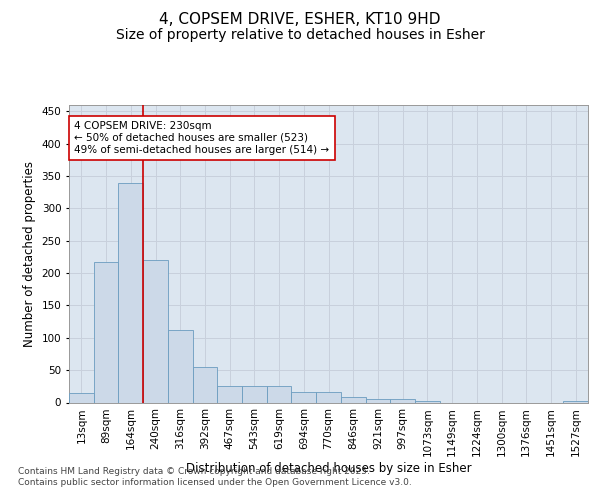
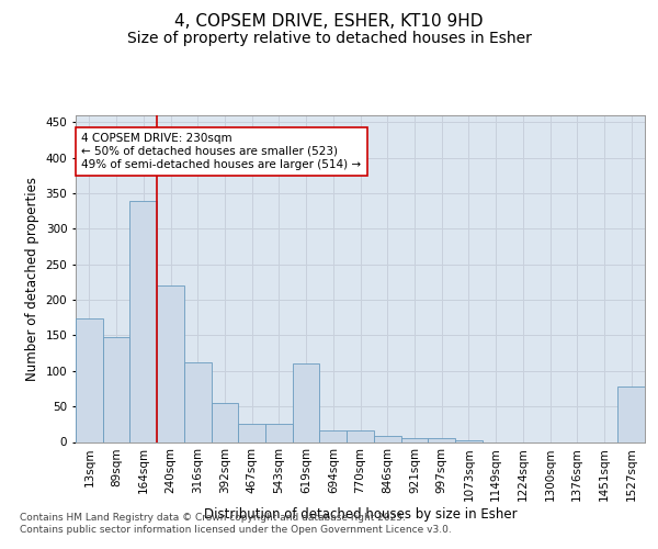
13sqm: 15 -> 174
89sqm: 217 -> 148
619sqm: 25 -> 110
1527sqm: 3 -> 78
